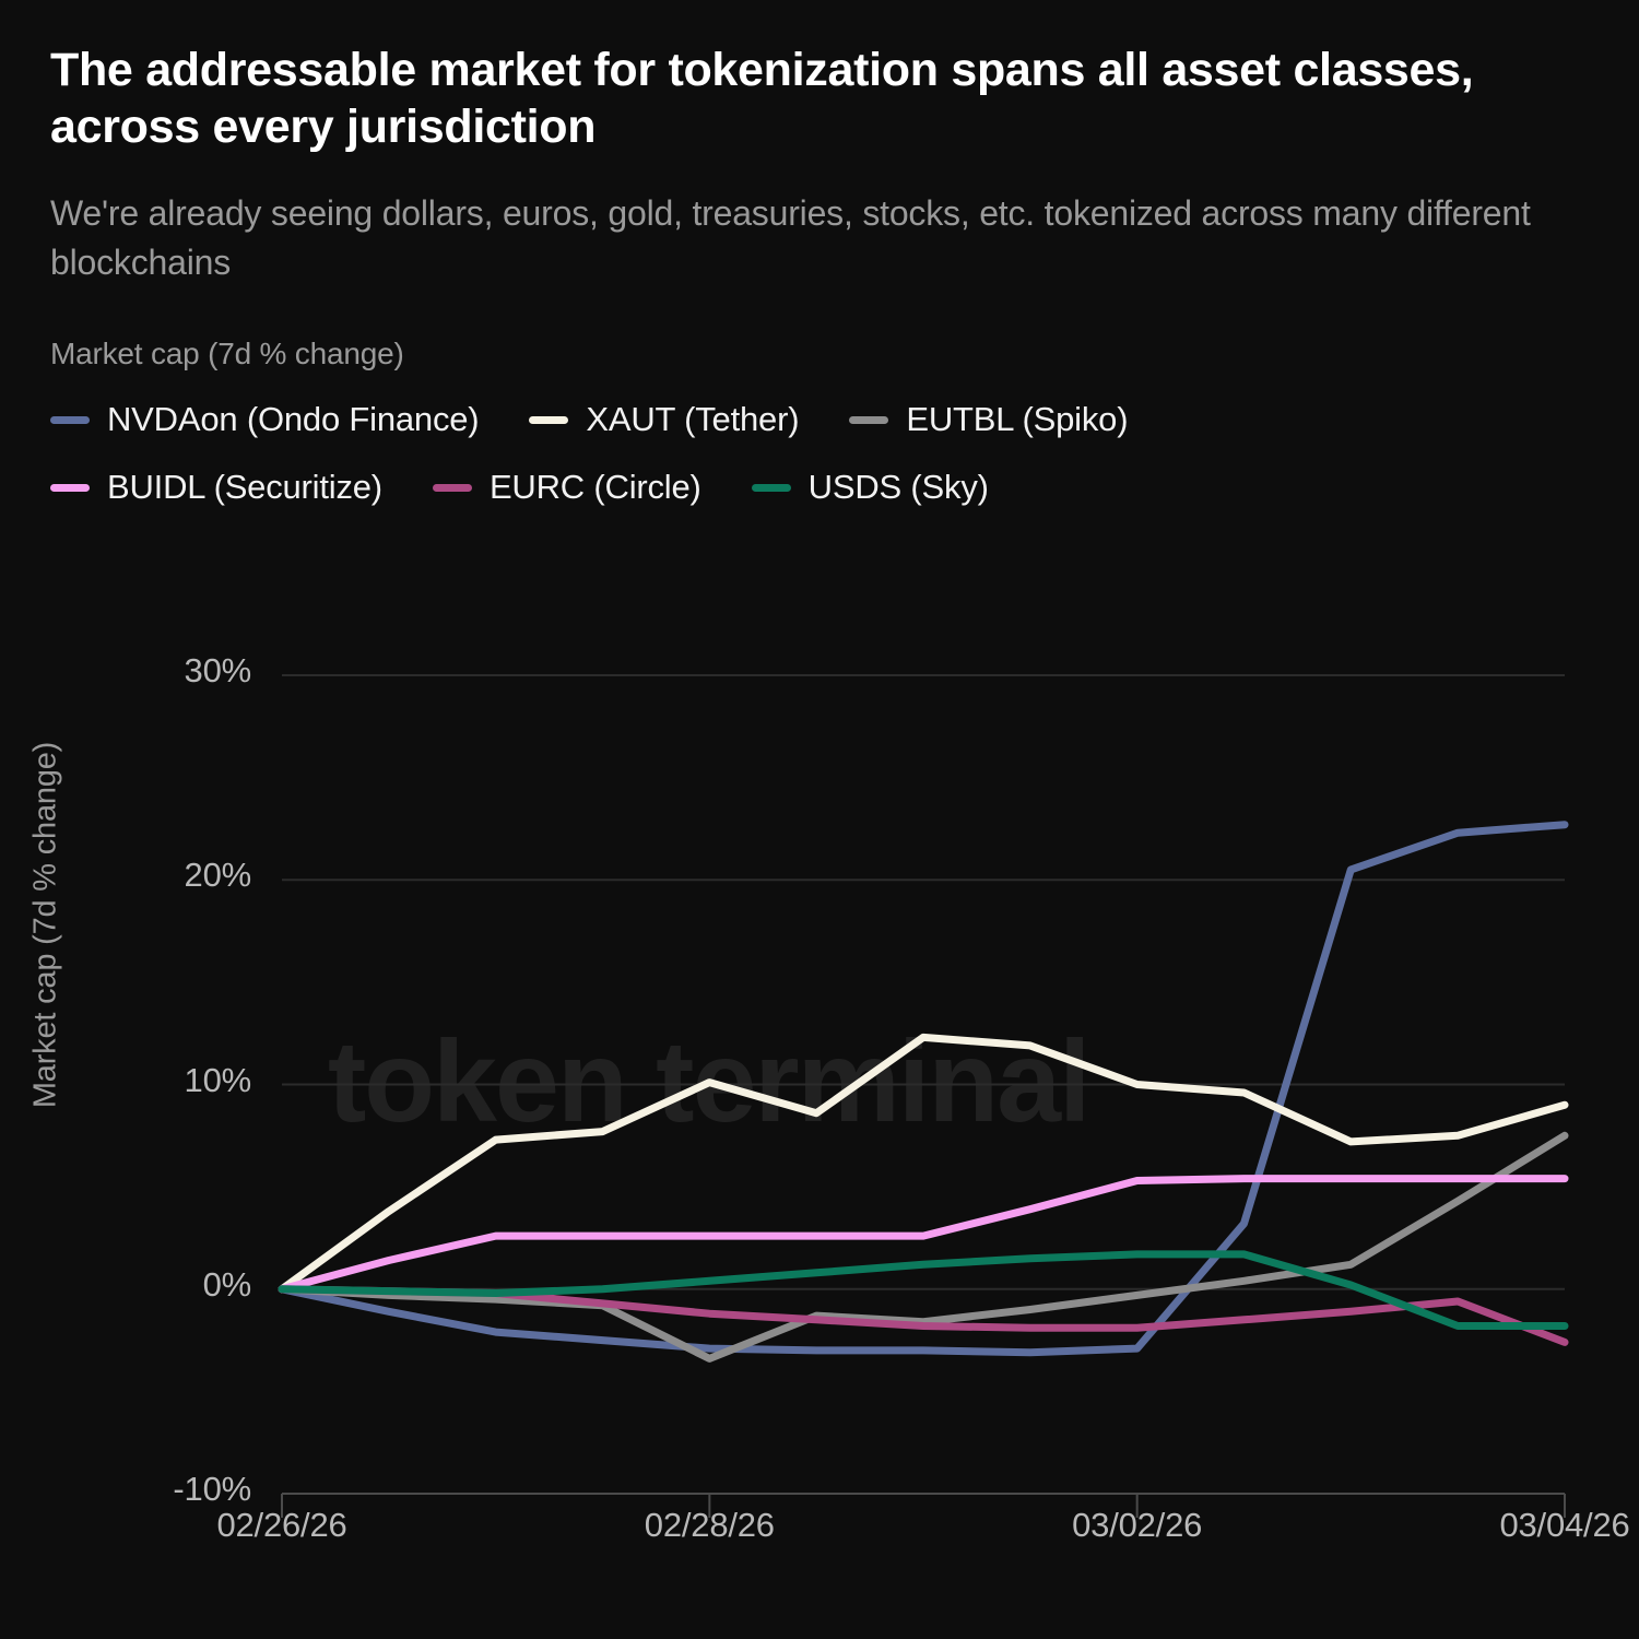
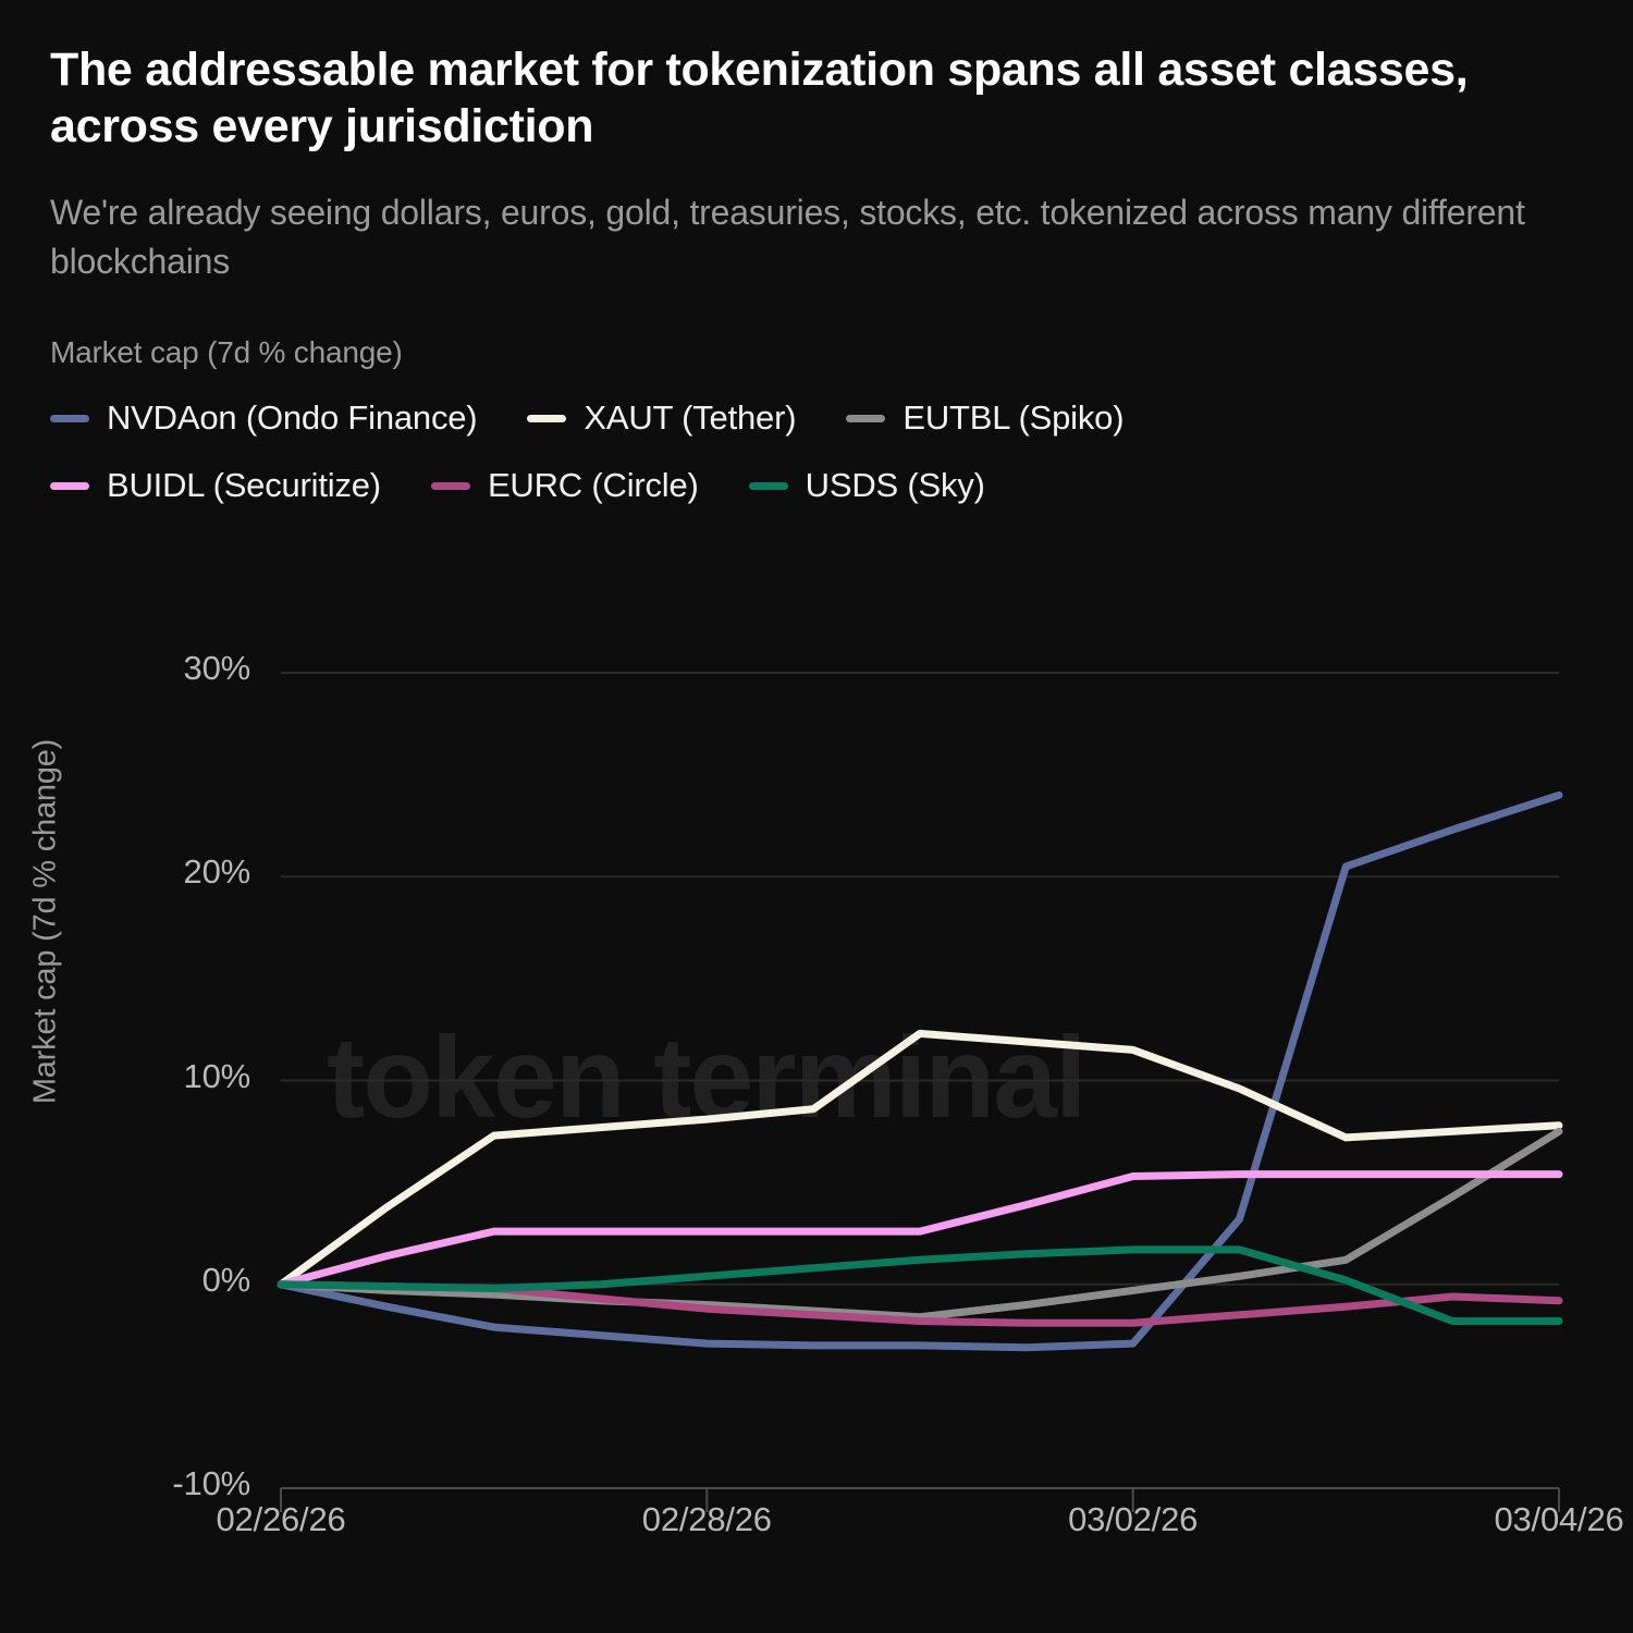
XAUT (Tether)/02/28/26: 10.1% -> 8.1%
EUTBL (Spiko)/02/28/26: -3.4% -> -1.0%
XAUT (Tether)/03/02/26: 10.0% -> 11.5%
NVDAon (Ondo Finance)/03/04/26: 22.7% -> 24.0%
XAUT (Tether)/03/04/26: 9.0% -> 7.8%
EURC (Circle)/03/04/26: -2.6% -> -0.8%
